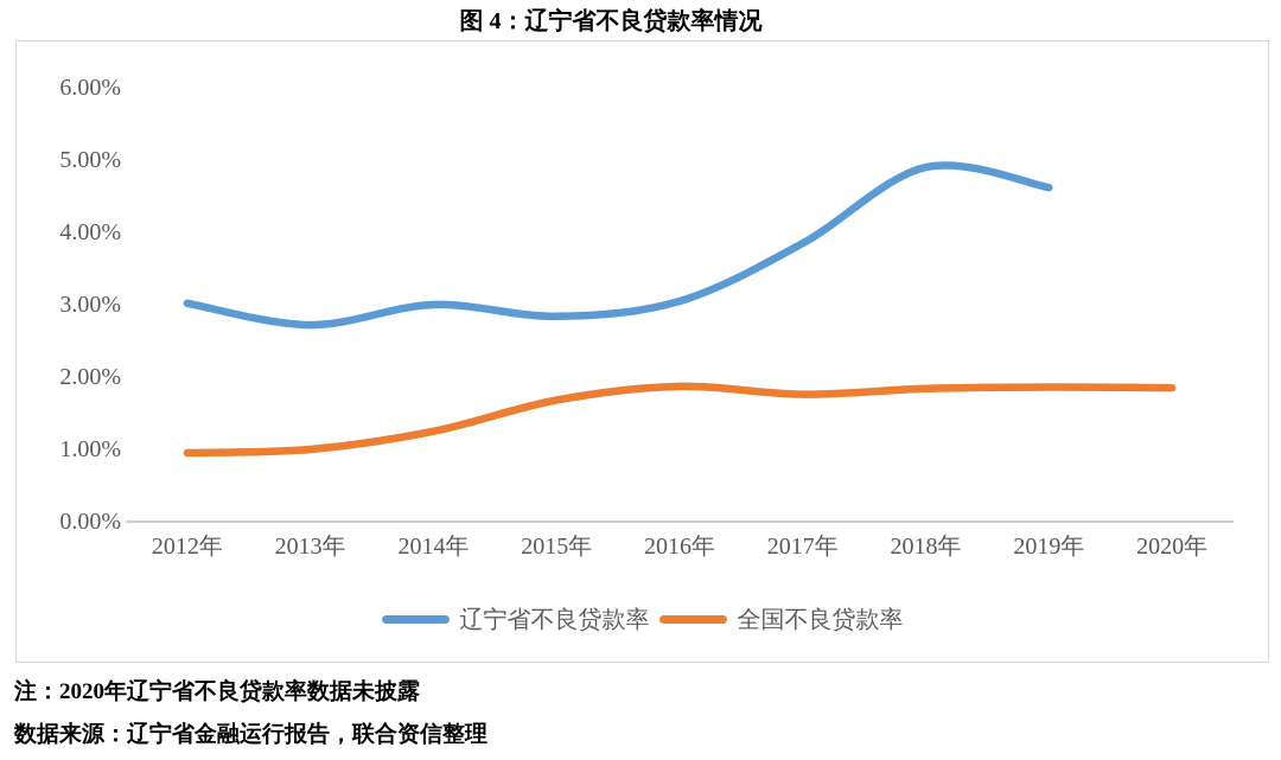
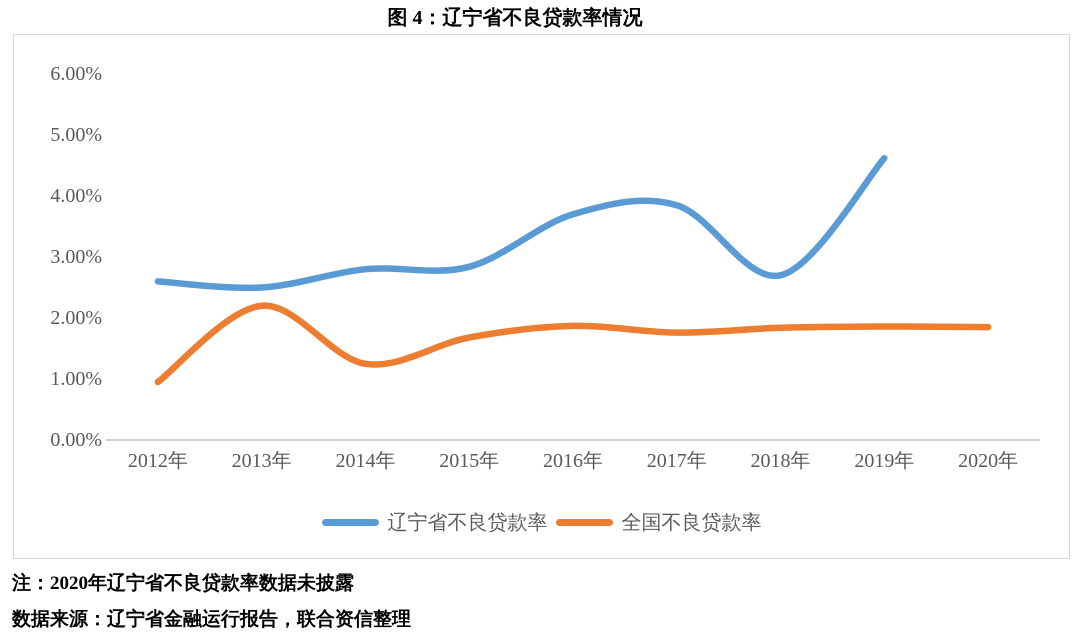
辽宁省不良贷款率/2012年: 3.0% -> 2.6%
辽宁省不良贷款率/2013年: 2.7% -> 2.5%
全国不良贷款率/2013年: 1.0% -> 2.2%
辽宁省不良贷款率/2014年: 3.0% -> 2.8%
辽宁省不良贷款率/2016年: 3.0% -> 3.7%
辽宁省不良贷款率/2018年: 4.9% -> 2.7%
